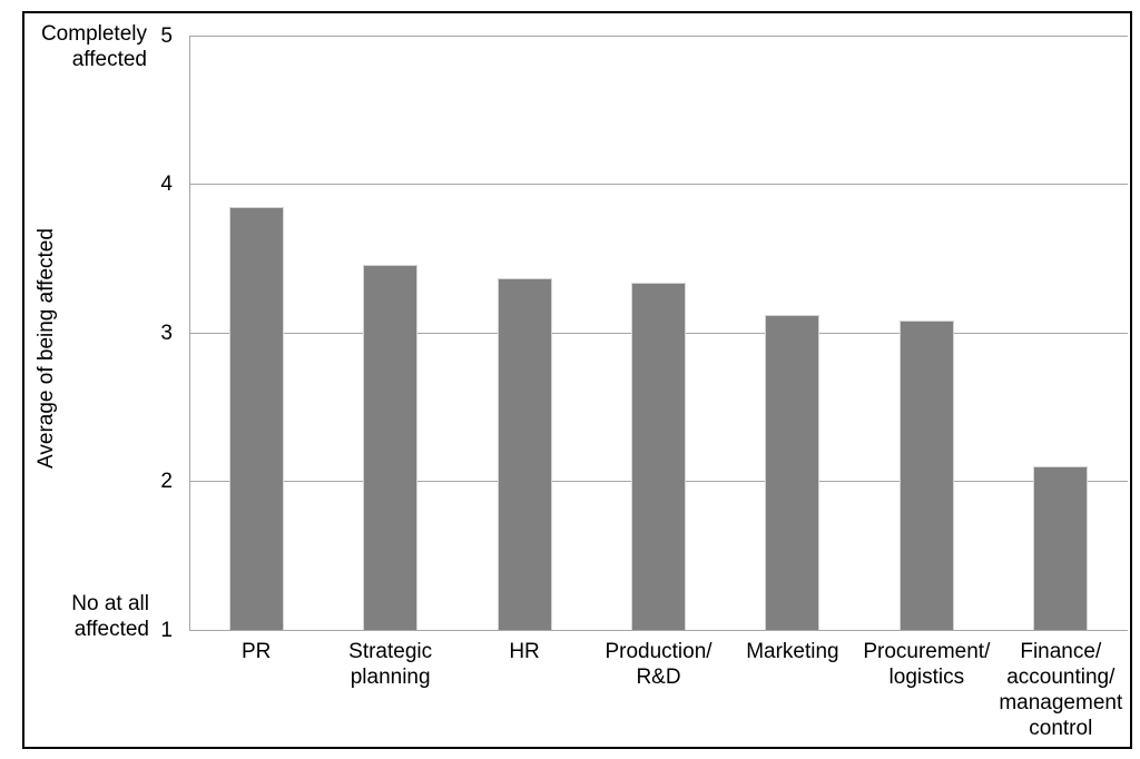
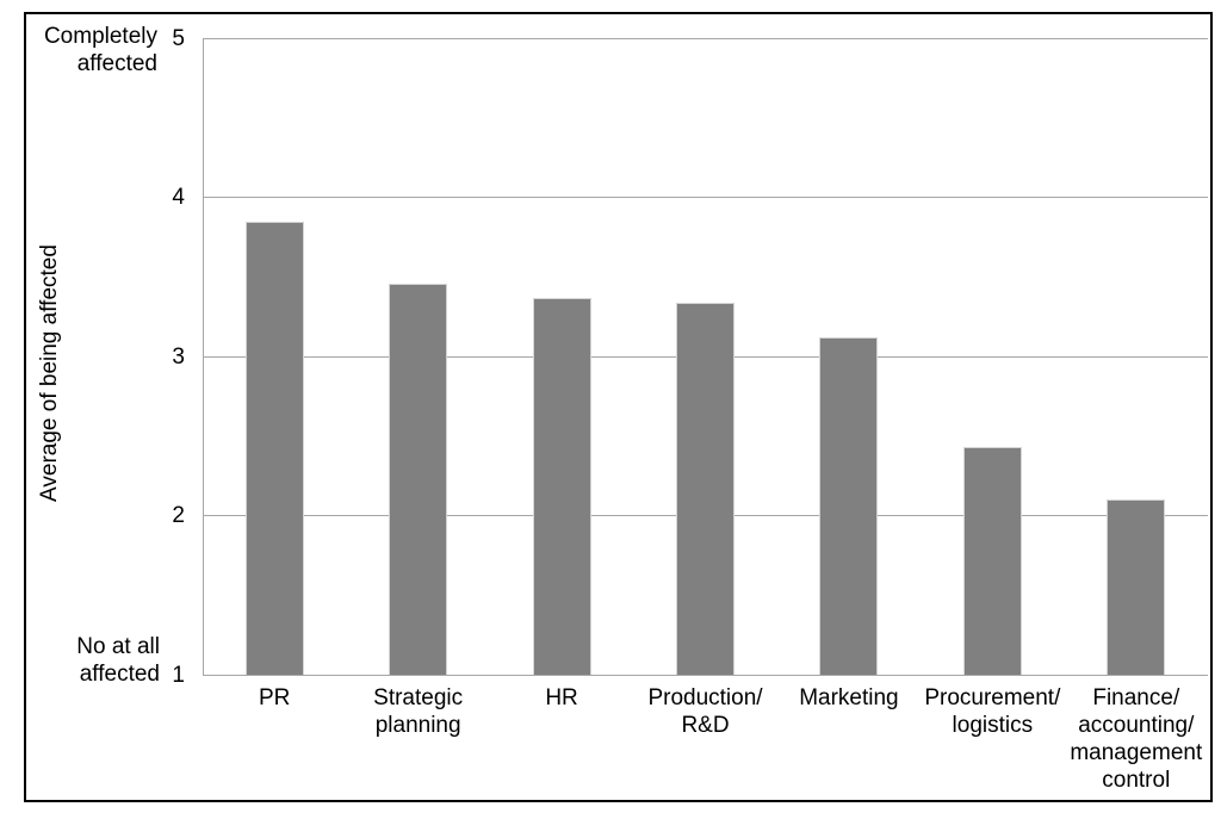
Procurement/ logistics: 3.08 -> 2.43
